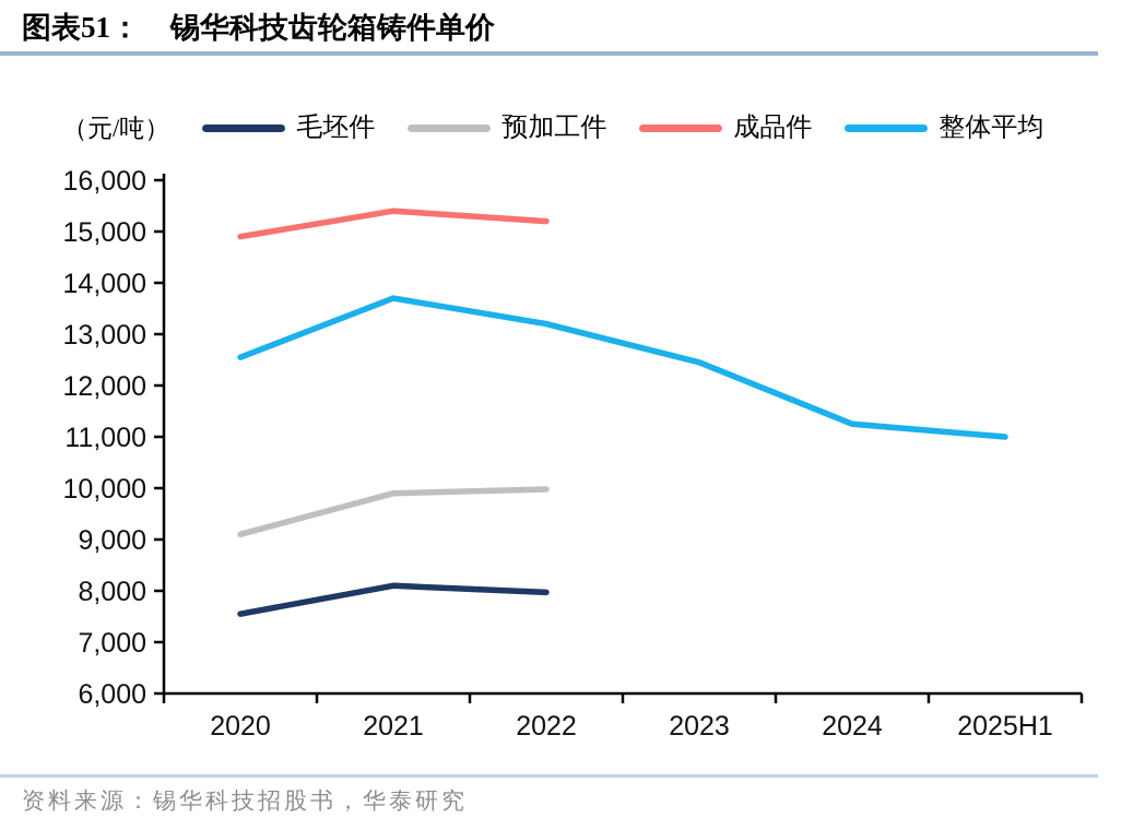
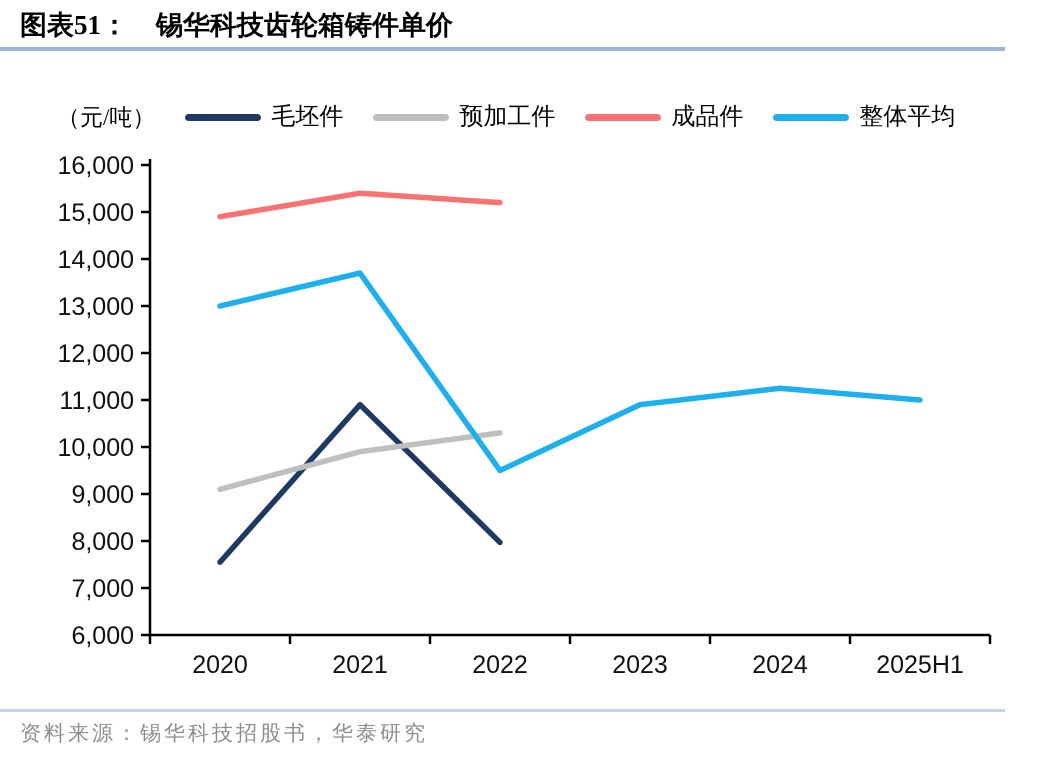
整体平均/2020: 12600 -> 13000
毛坯件/2021: 8100 -> 10900
预加工件/2022: 10000 -> 10300
整体平均/2022: 13200 -> 9500
整体平均/2023: 12400 -> 10900
